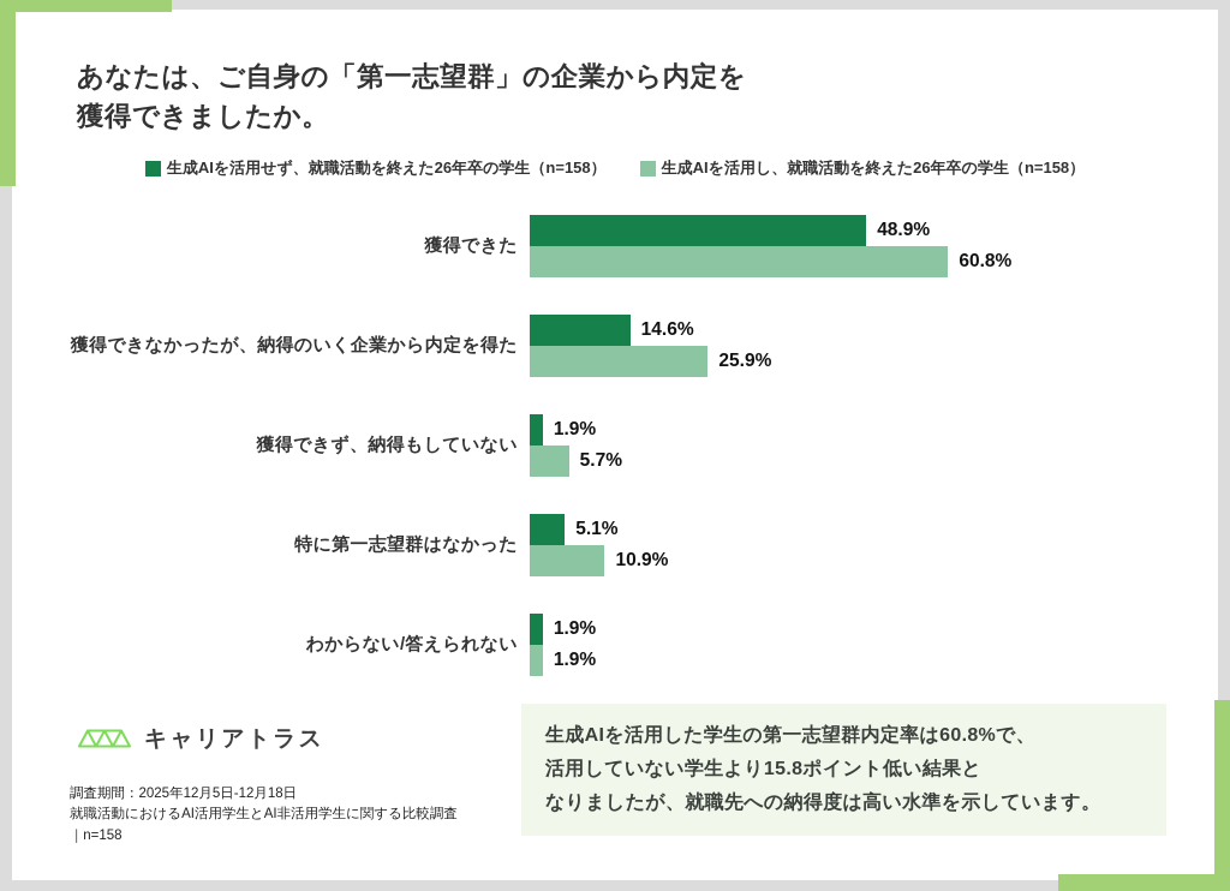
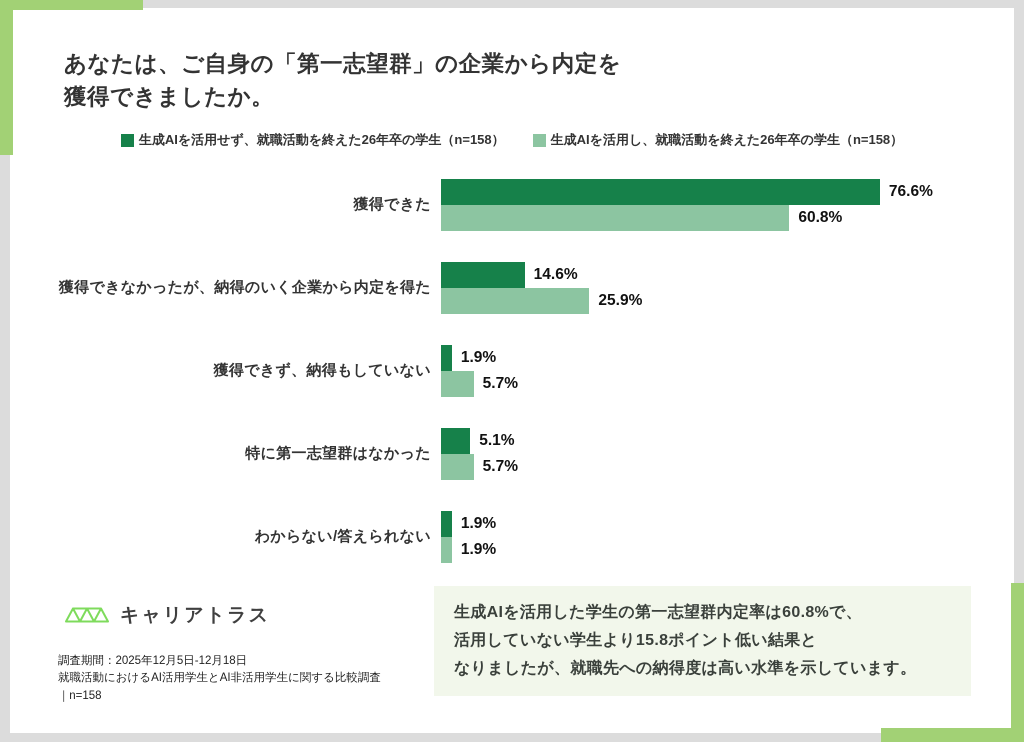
生成AIを活用せず、就職活動を終えた26年卒の学生（n=158）/獲得できた: 48.9% -> 76.6%
生成AIを活用し、就職活動を終えた26年卒の学生（n=158）/特に第一志望群はなかった: 10.9% -> 5.7%
